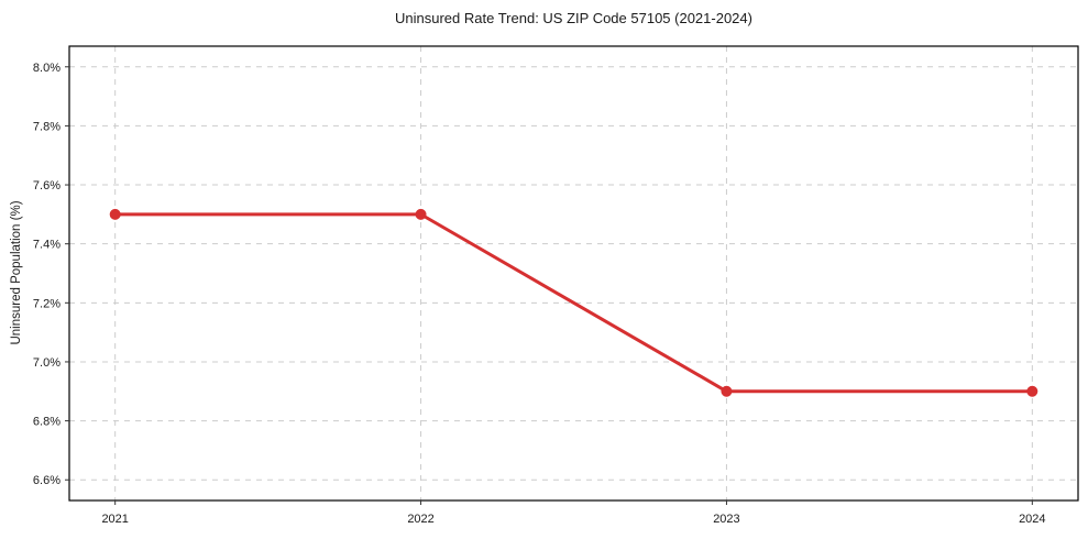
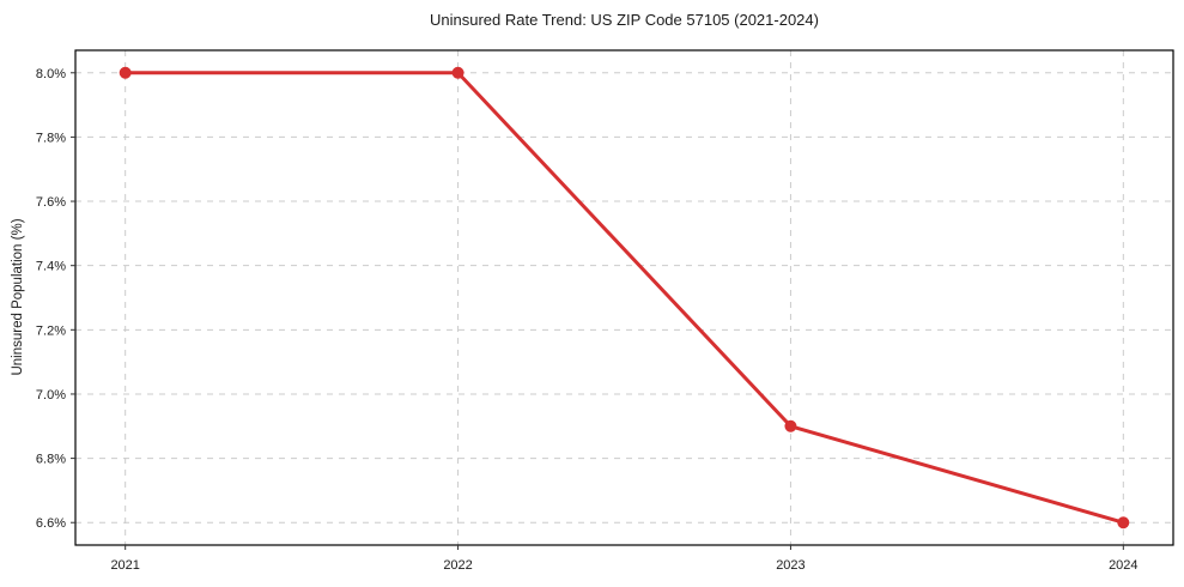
2021: 7.5% -> 8.0%
2022: 7.5% -> 8.0%
2024: 6.9% -> 6.6%
